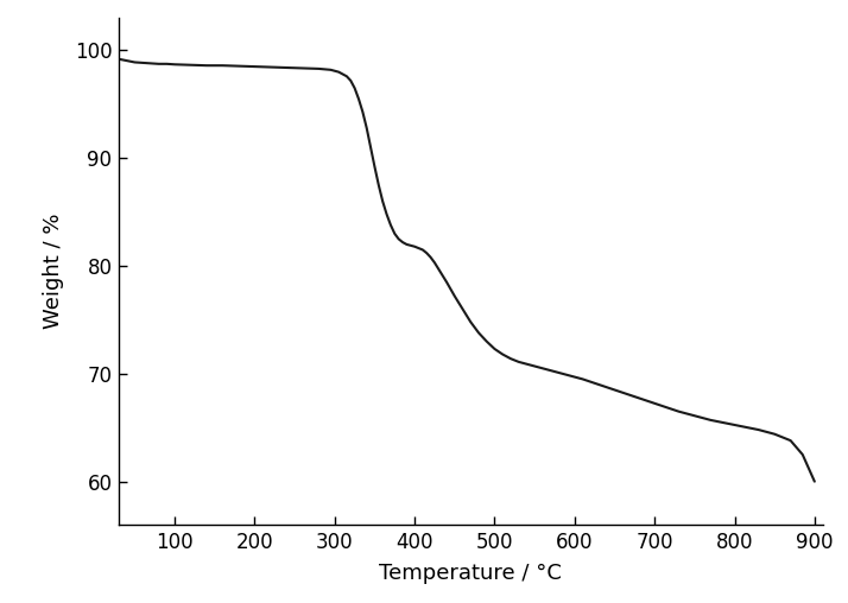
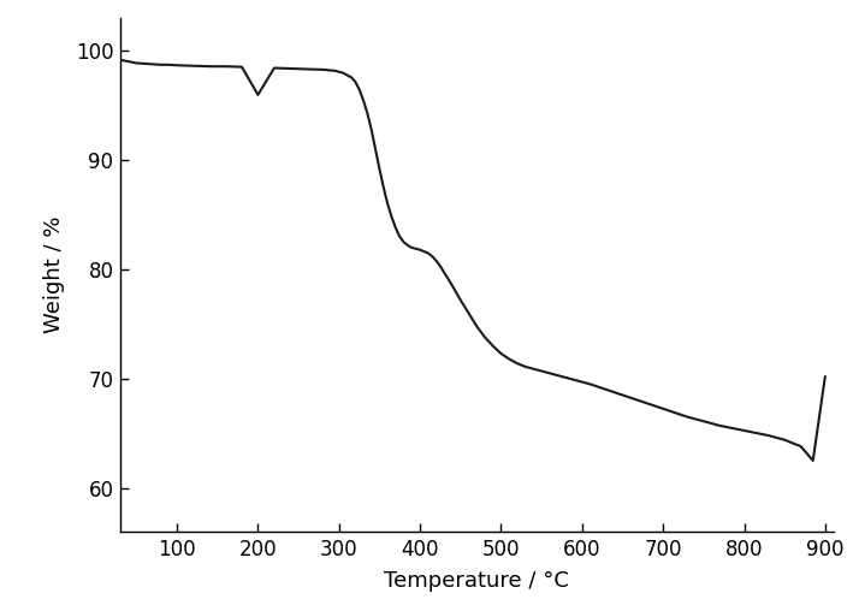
200: 98.5 -> 96.0
900: 60.0 -> 70.2
